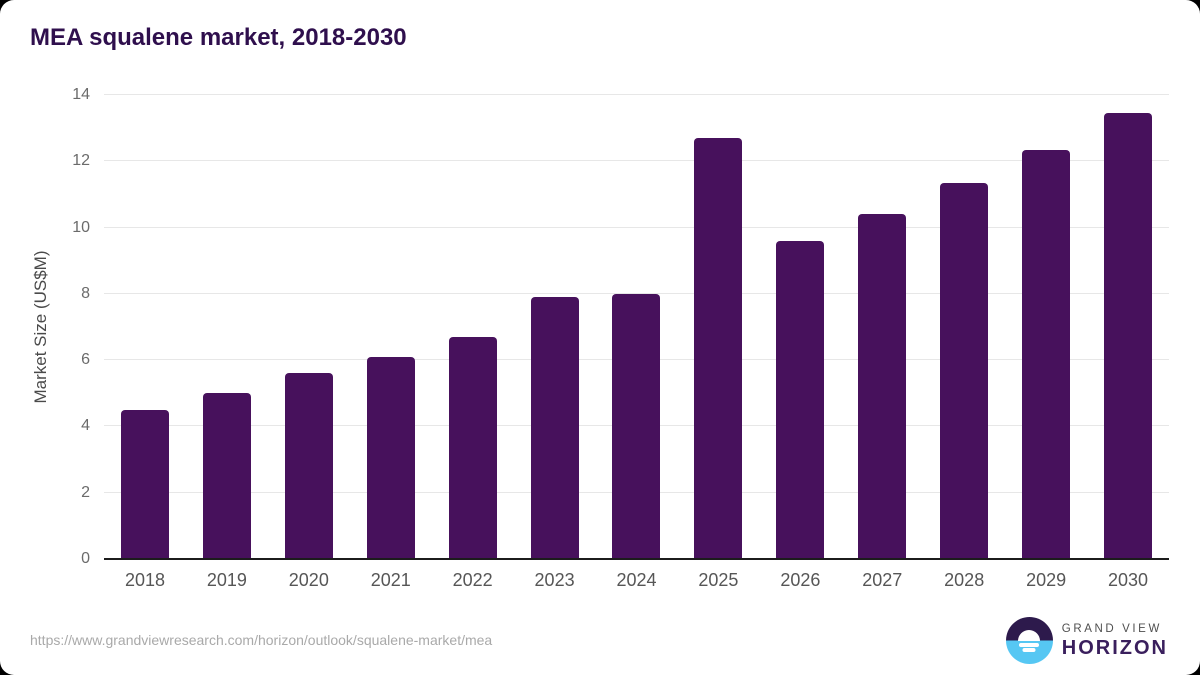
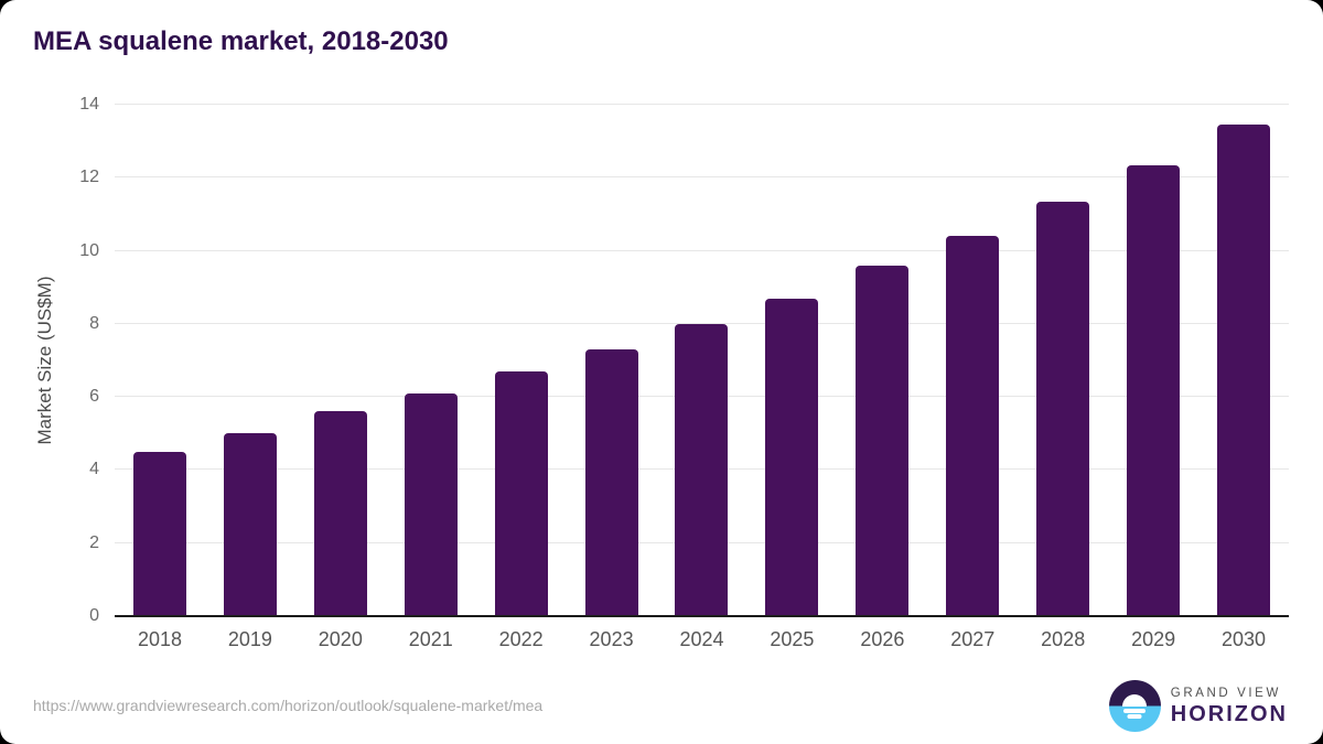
2023: 7.9 -> 7.3
2025: 12.7 -> 8.7
